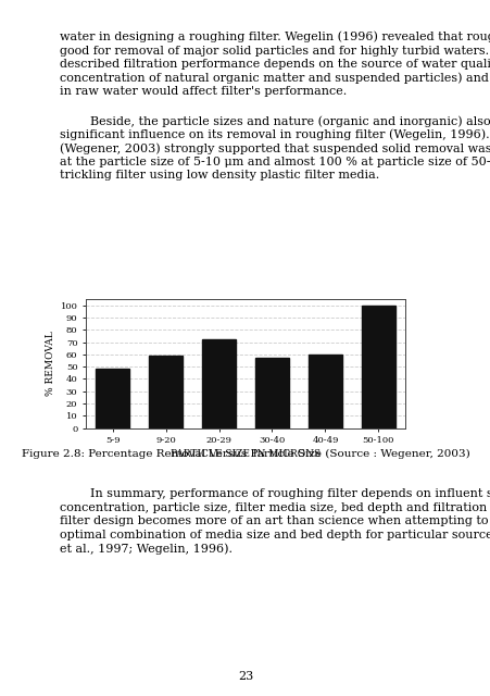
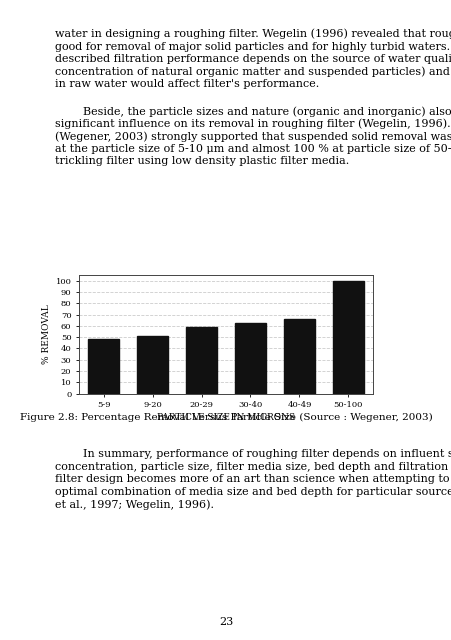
9-20: 59 -> 51
20-29: 72 -> 59
30-40: 57 -> 63
40-49: 60 -> 66
